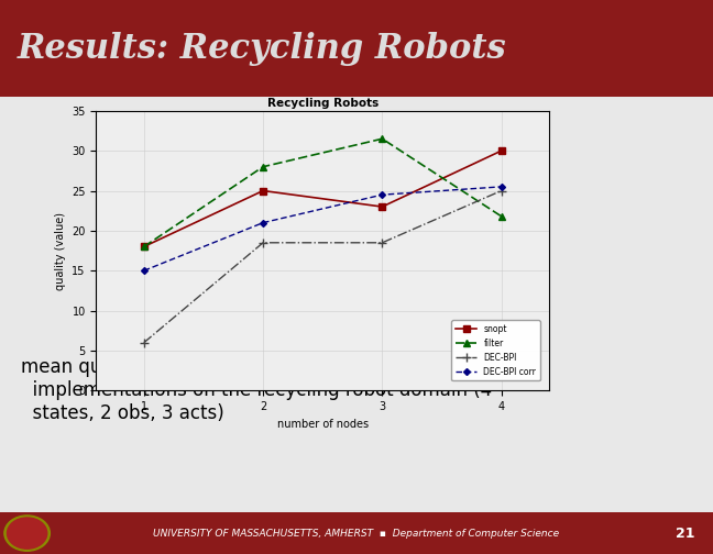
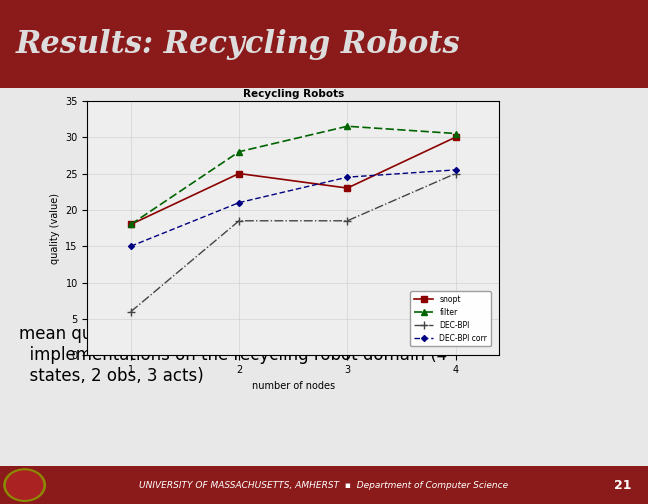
filter/4: 21.8 -> 30.5
